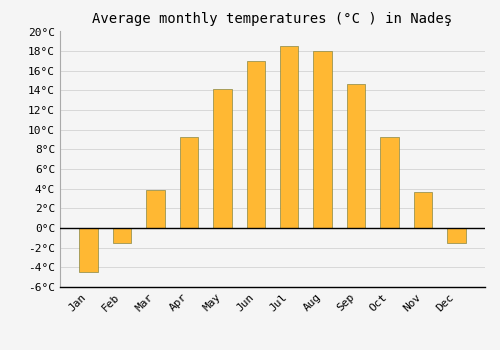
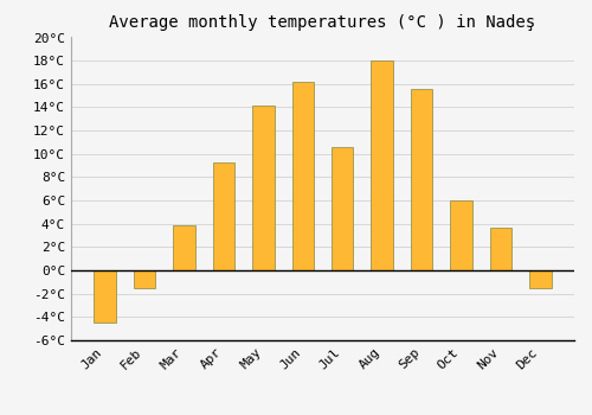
Jun: 17.0°C -> 16.2°C
Jul: 18.5°C -> 10.6°C
Sep: 14.7°C -> 15.6°C
Oct: 9.3°C -> 6.0°C
